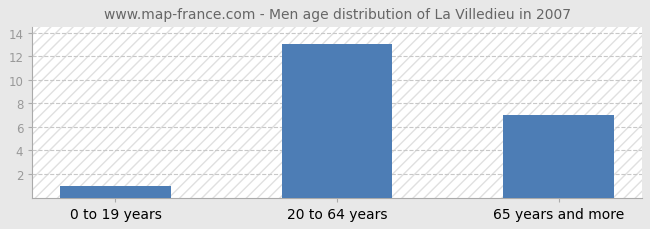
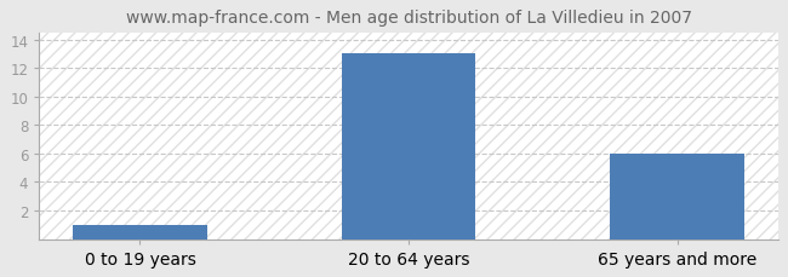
65 years and more: 7 -> 6
